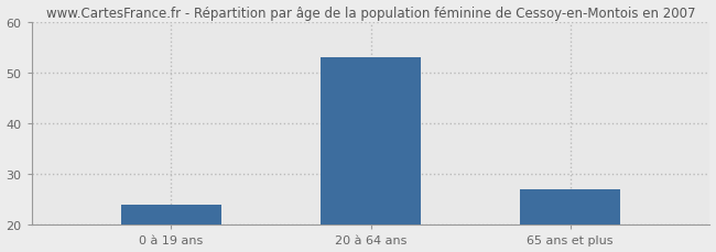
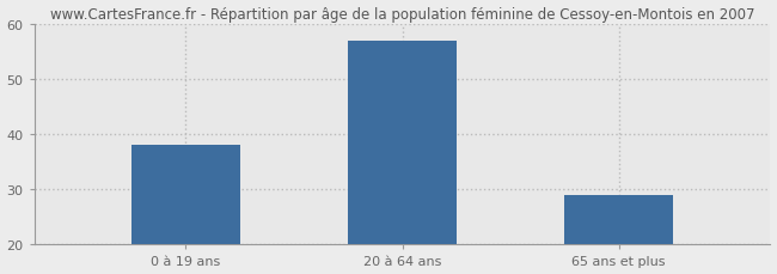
0 à 19 ans: 24 -> 38
20 à 64 ans: 53 -> 57
65 ans et plus: 27 -> 29
